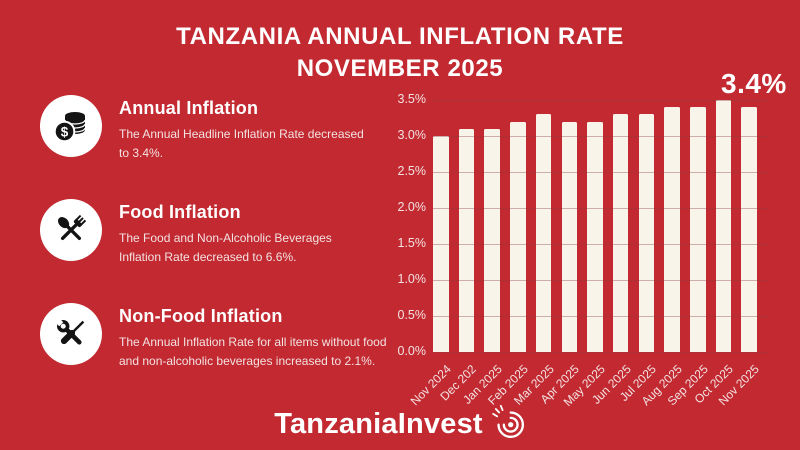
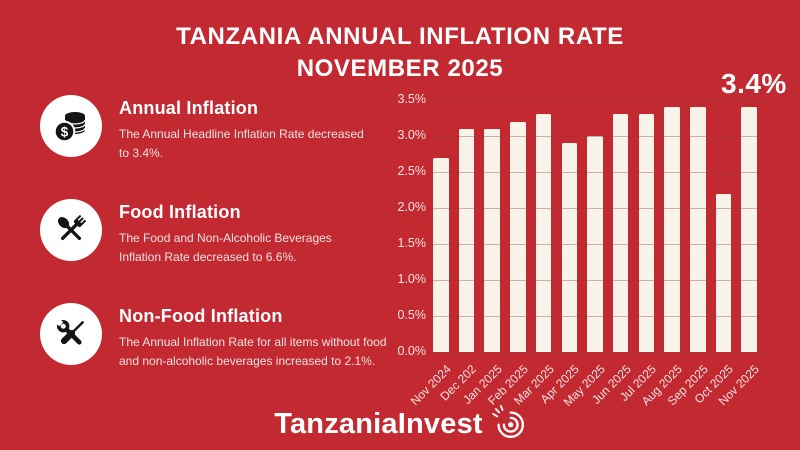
Nov 2024: 3.0% -> 2.7%
Apr 2025: 3.2% -> 2.9%
May 2025: 3.2% -> 3.0%
Oct 2025: 3.5% -> 2.2%
